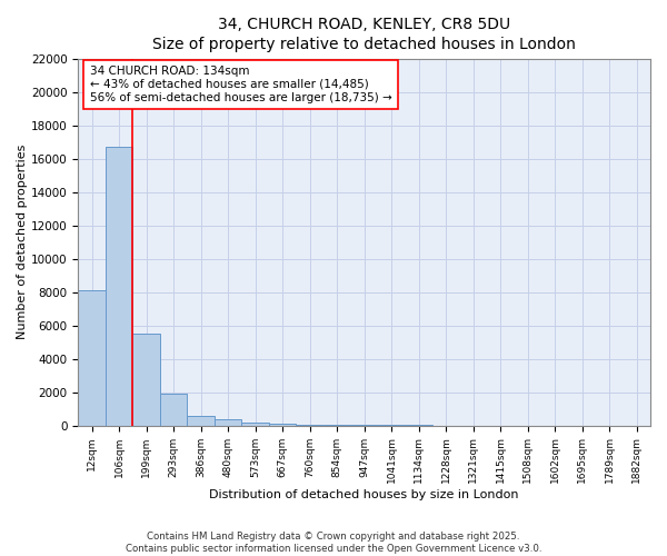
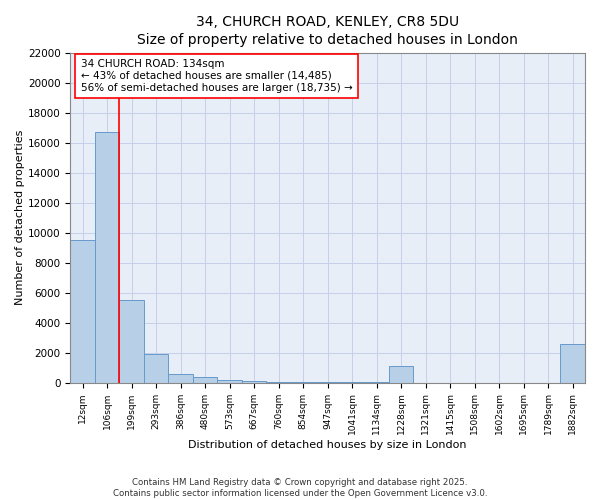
12sqm: 8100 -> 9500
1228sqm: 0 -> 1100
1882sqm: 0 -> 2600
